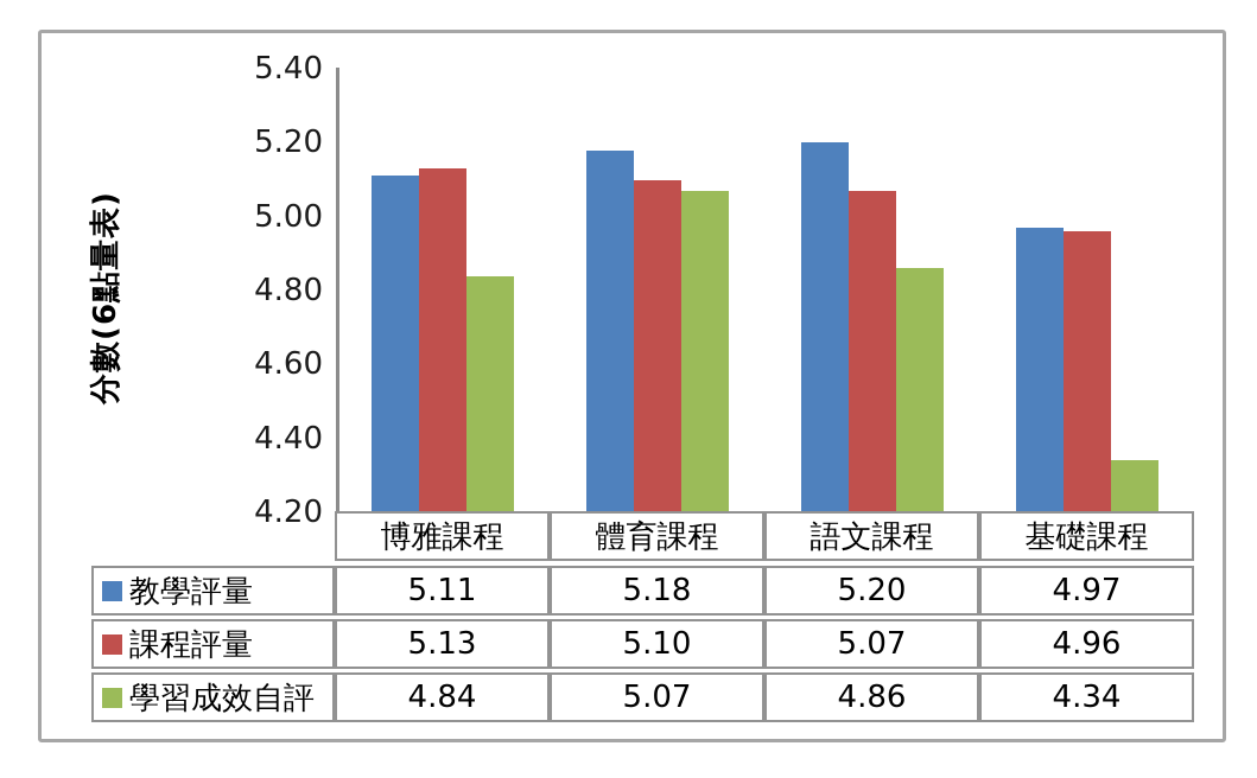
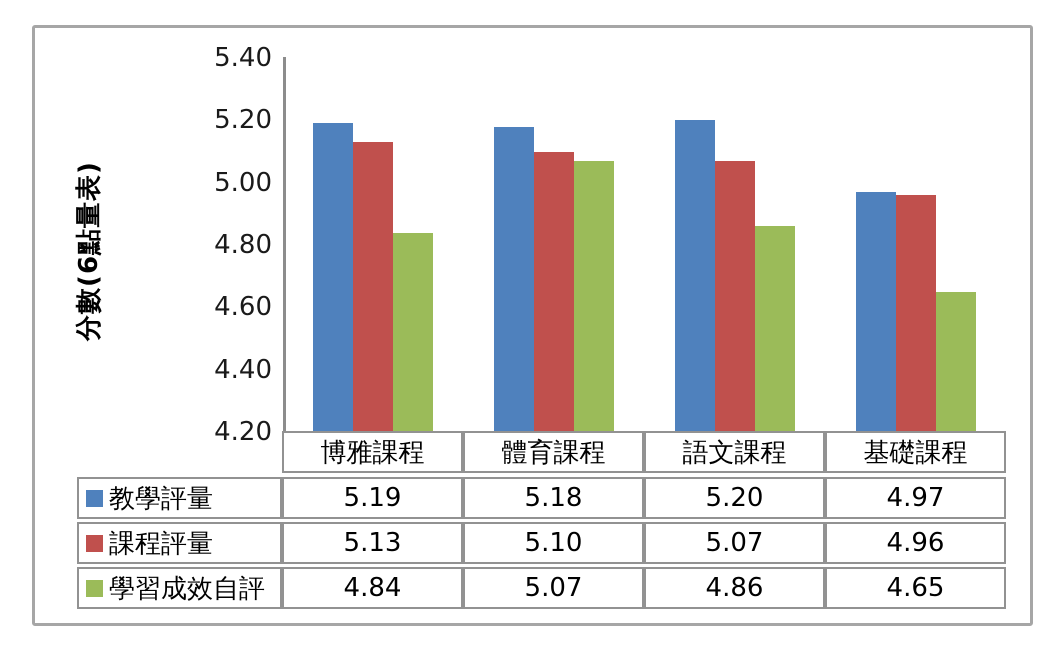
教學評量/博雅課程: 5.11 -> 5.19
學習成效自評/基礎課程: 4.34 -> 4.65
